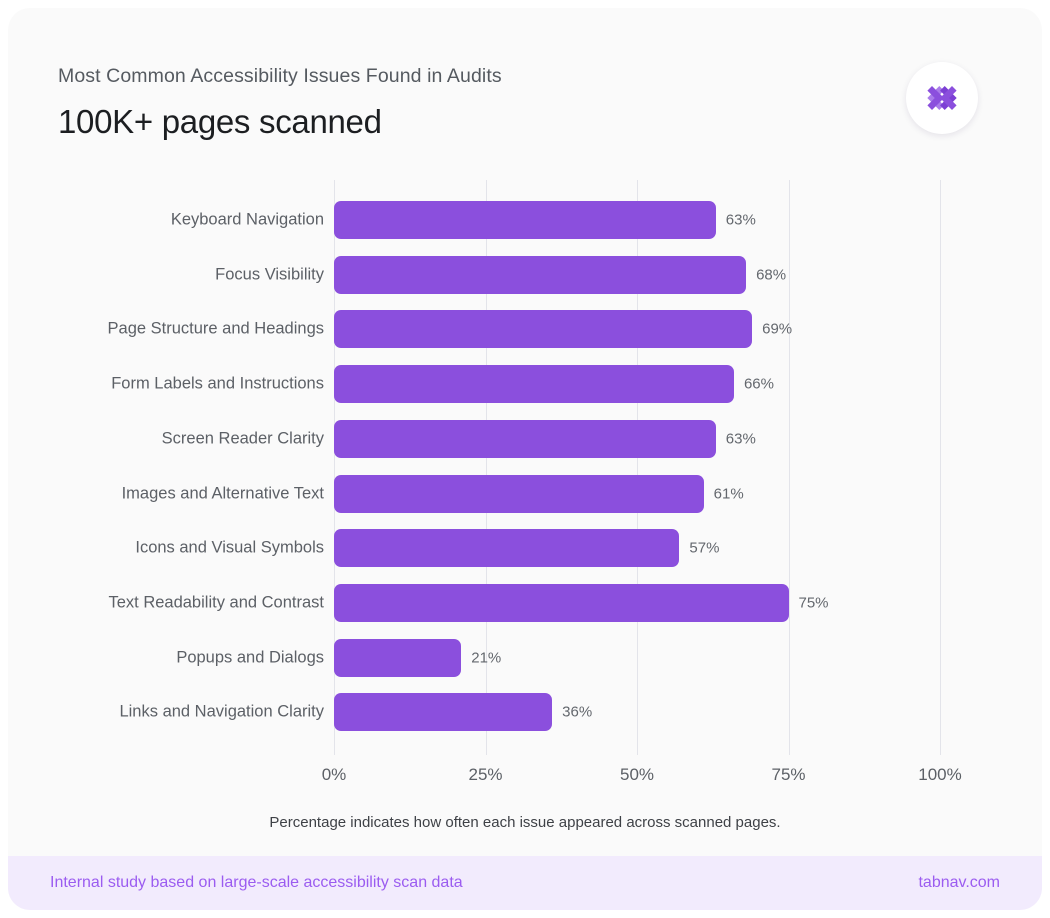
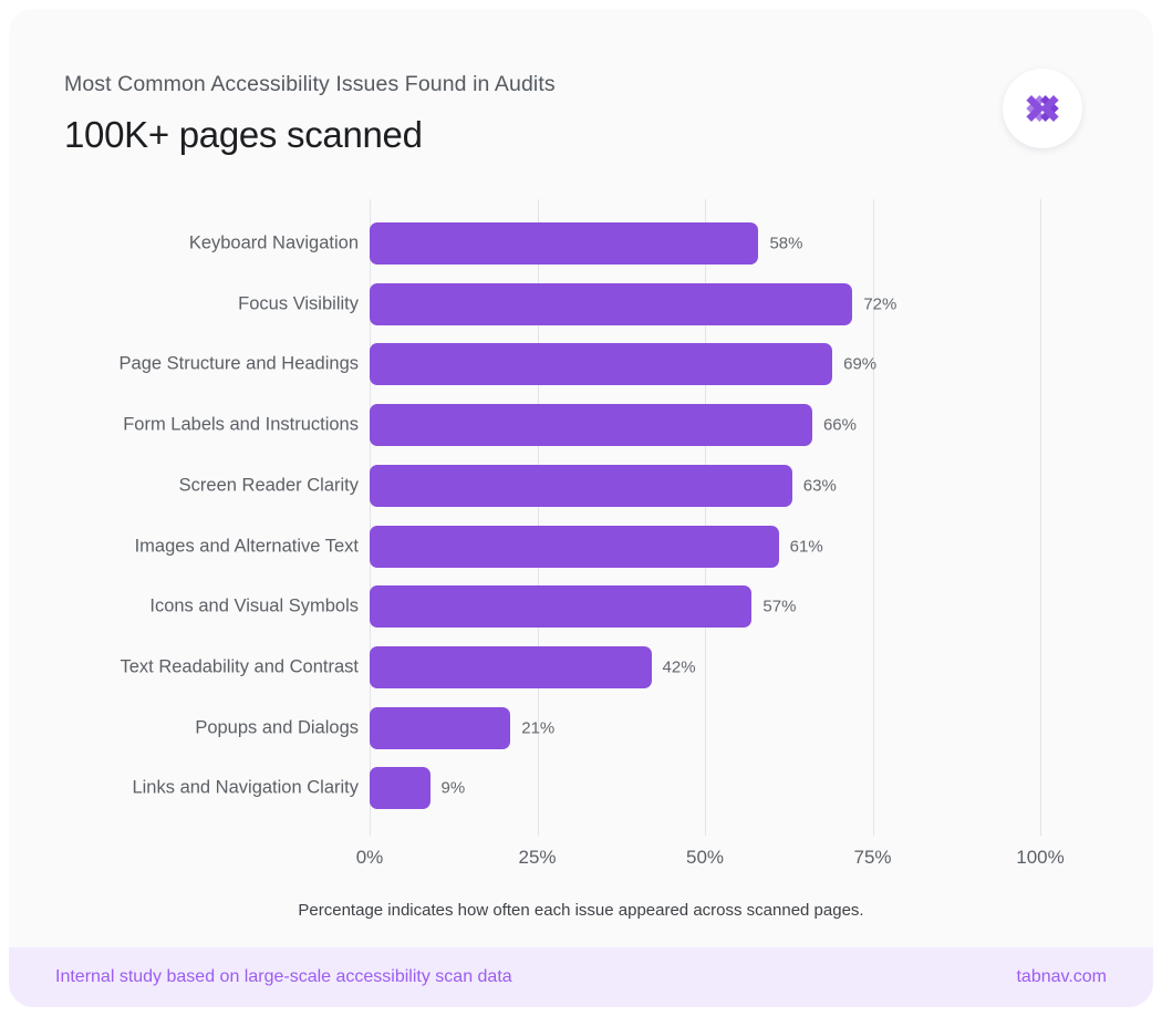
Keyboard Navigation: 63% -> 58%
Focus Visibility: 68% -> 72%
Text Readability and Contrast: 75% -> 42%
Links and Navigation Clarity: 36% -> 9%
